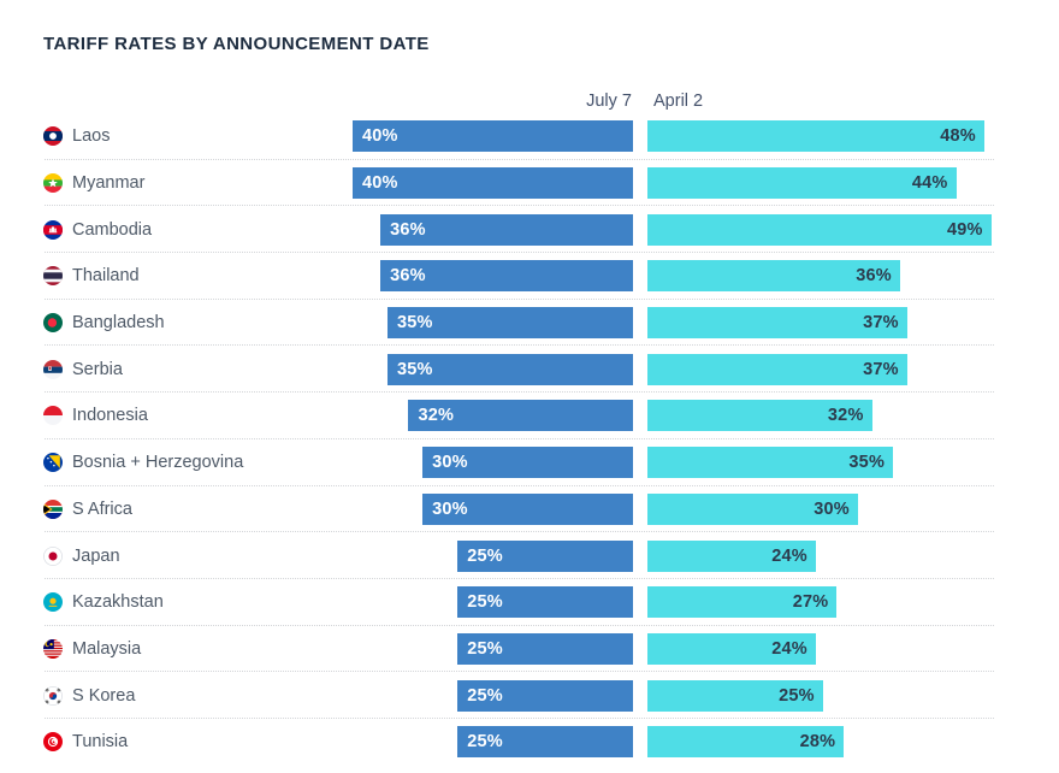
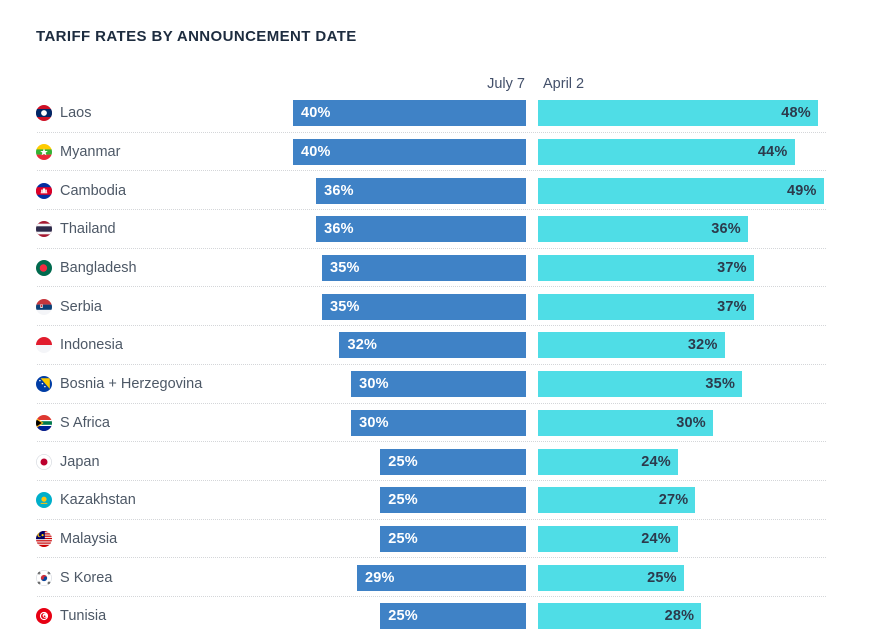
July 7/S Korea: 25% -> 29%
